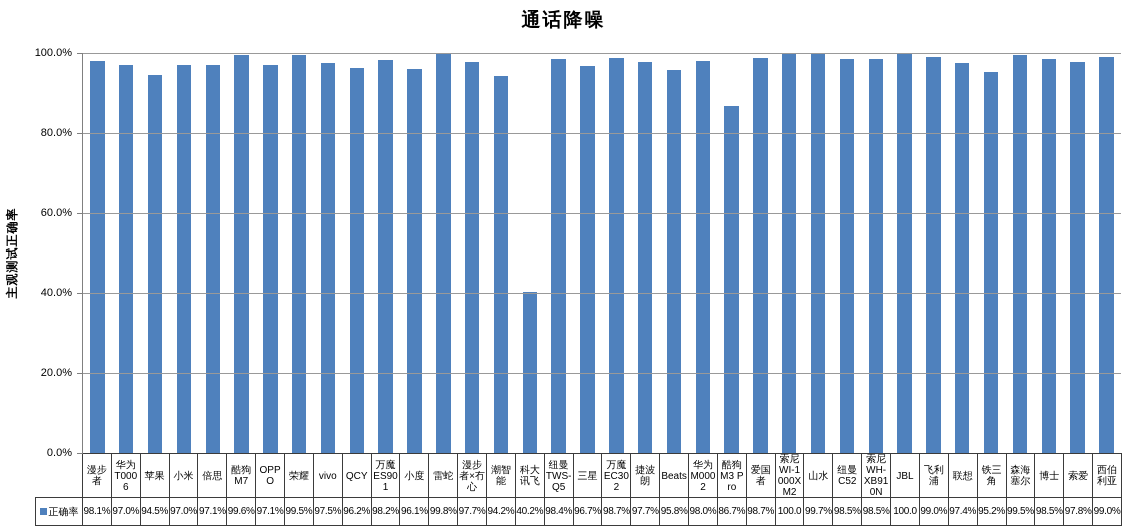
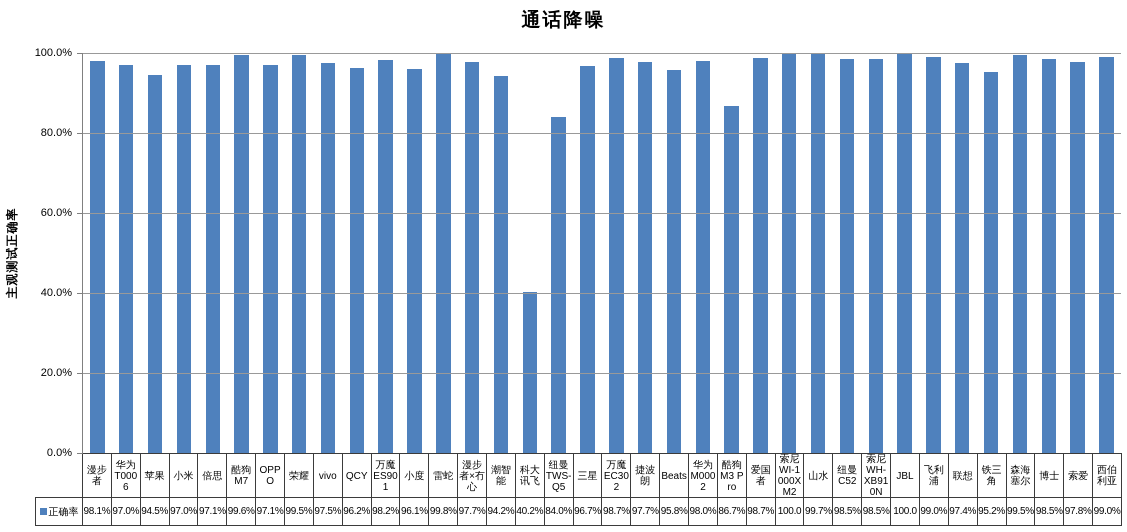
纽曼TWS-Q5: 98.4% -> 84.0%
